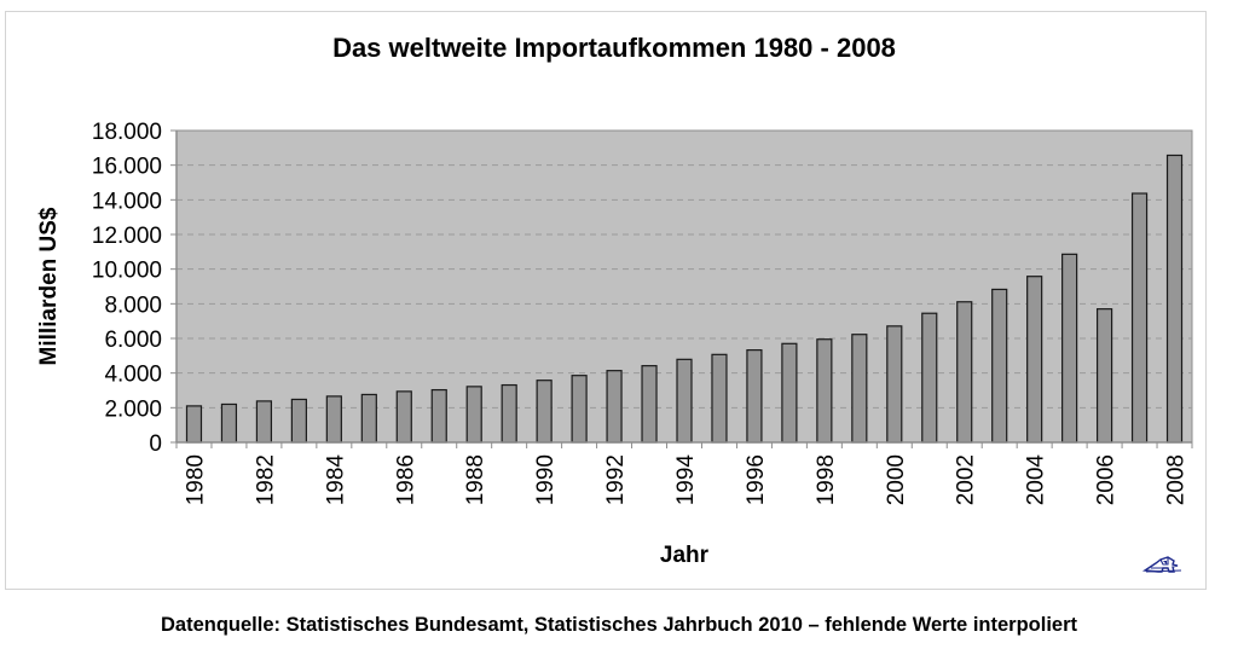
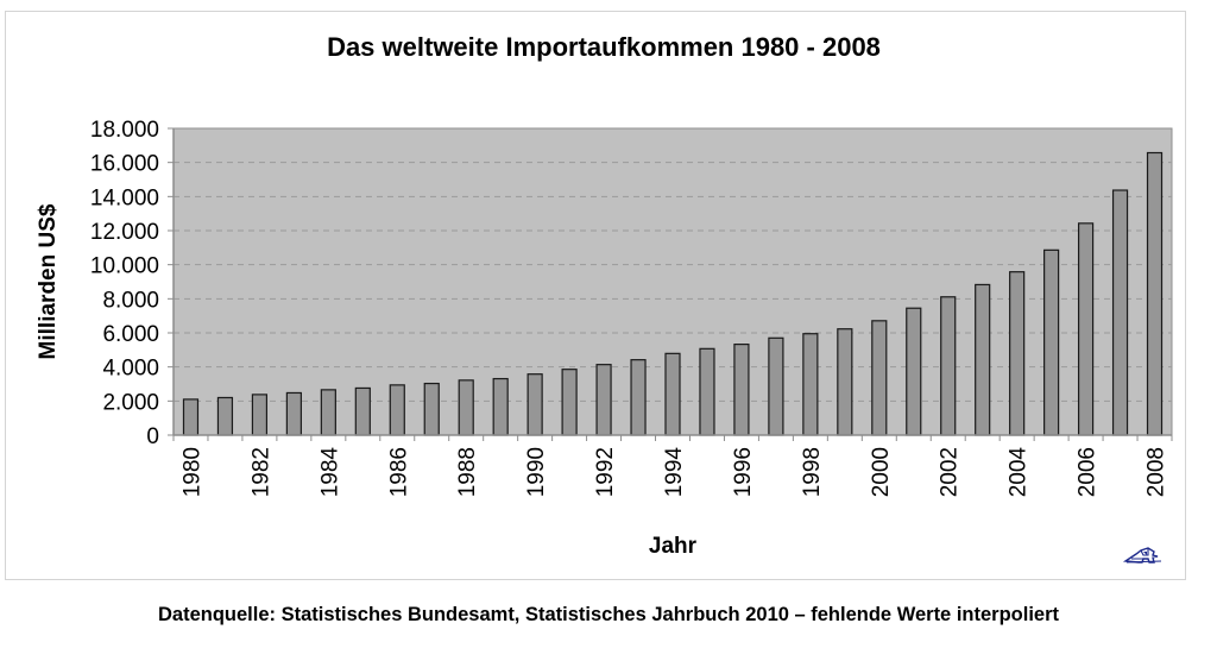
2006: 7700 -> 12400
